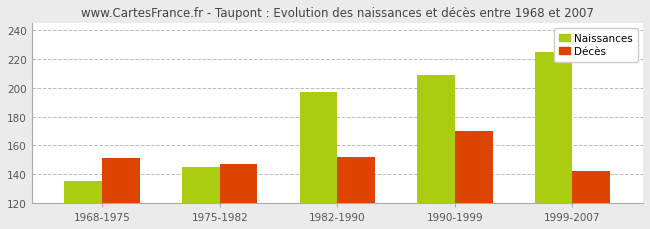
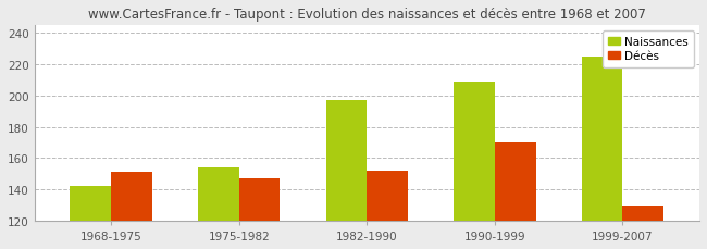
Naissances/1968-1975: 135 -> 142
Naissances/1975-1982: 145 -> 154
Décès/1999-2007: 142 -> 130
